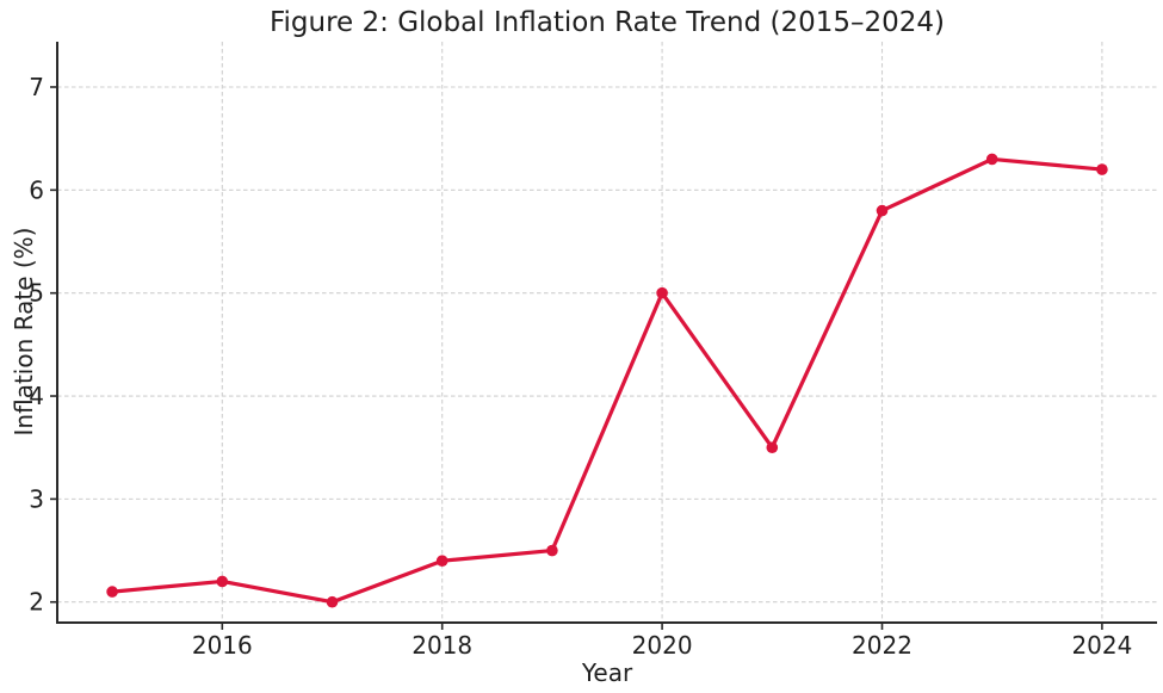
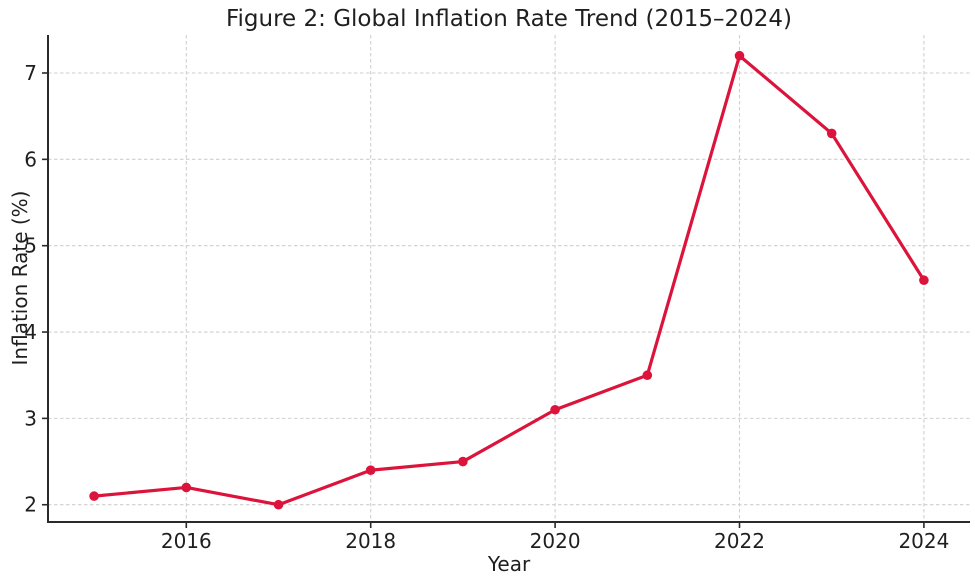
2020: 5.0 -> 3.1
2022: 5.8 -> 7.2
2024: 6.2 -> 4.6
